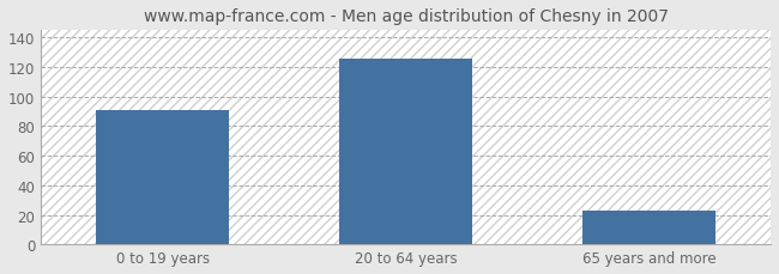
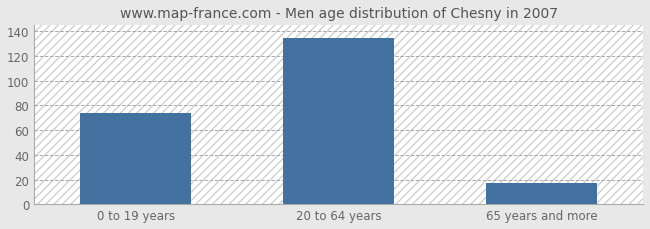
0 to 19 years: 91 -> 74
20 to 64 years: 126 -> 135
65 years and more: 23 -> 17
